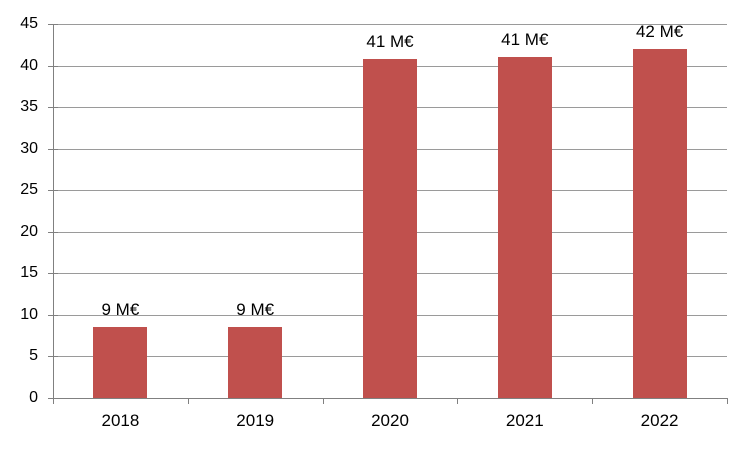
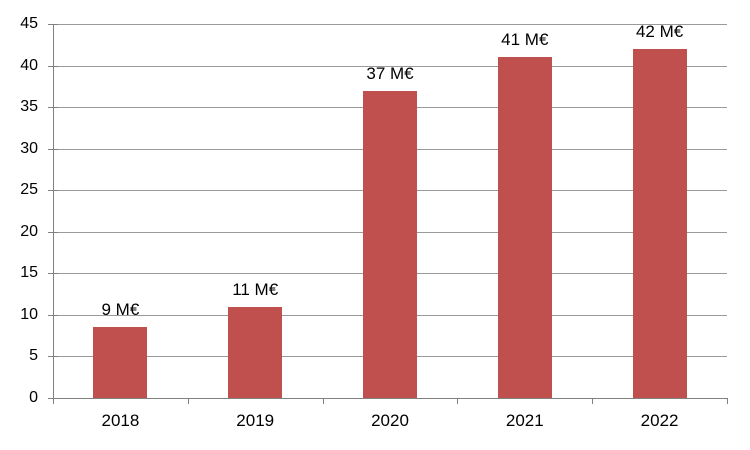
2019: 9 -> 11
2020: 41 -> 37
